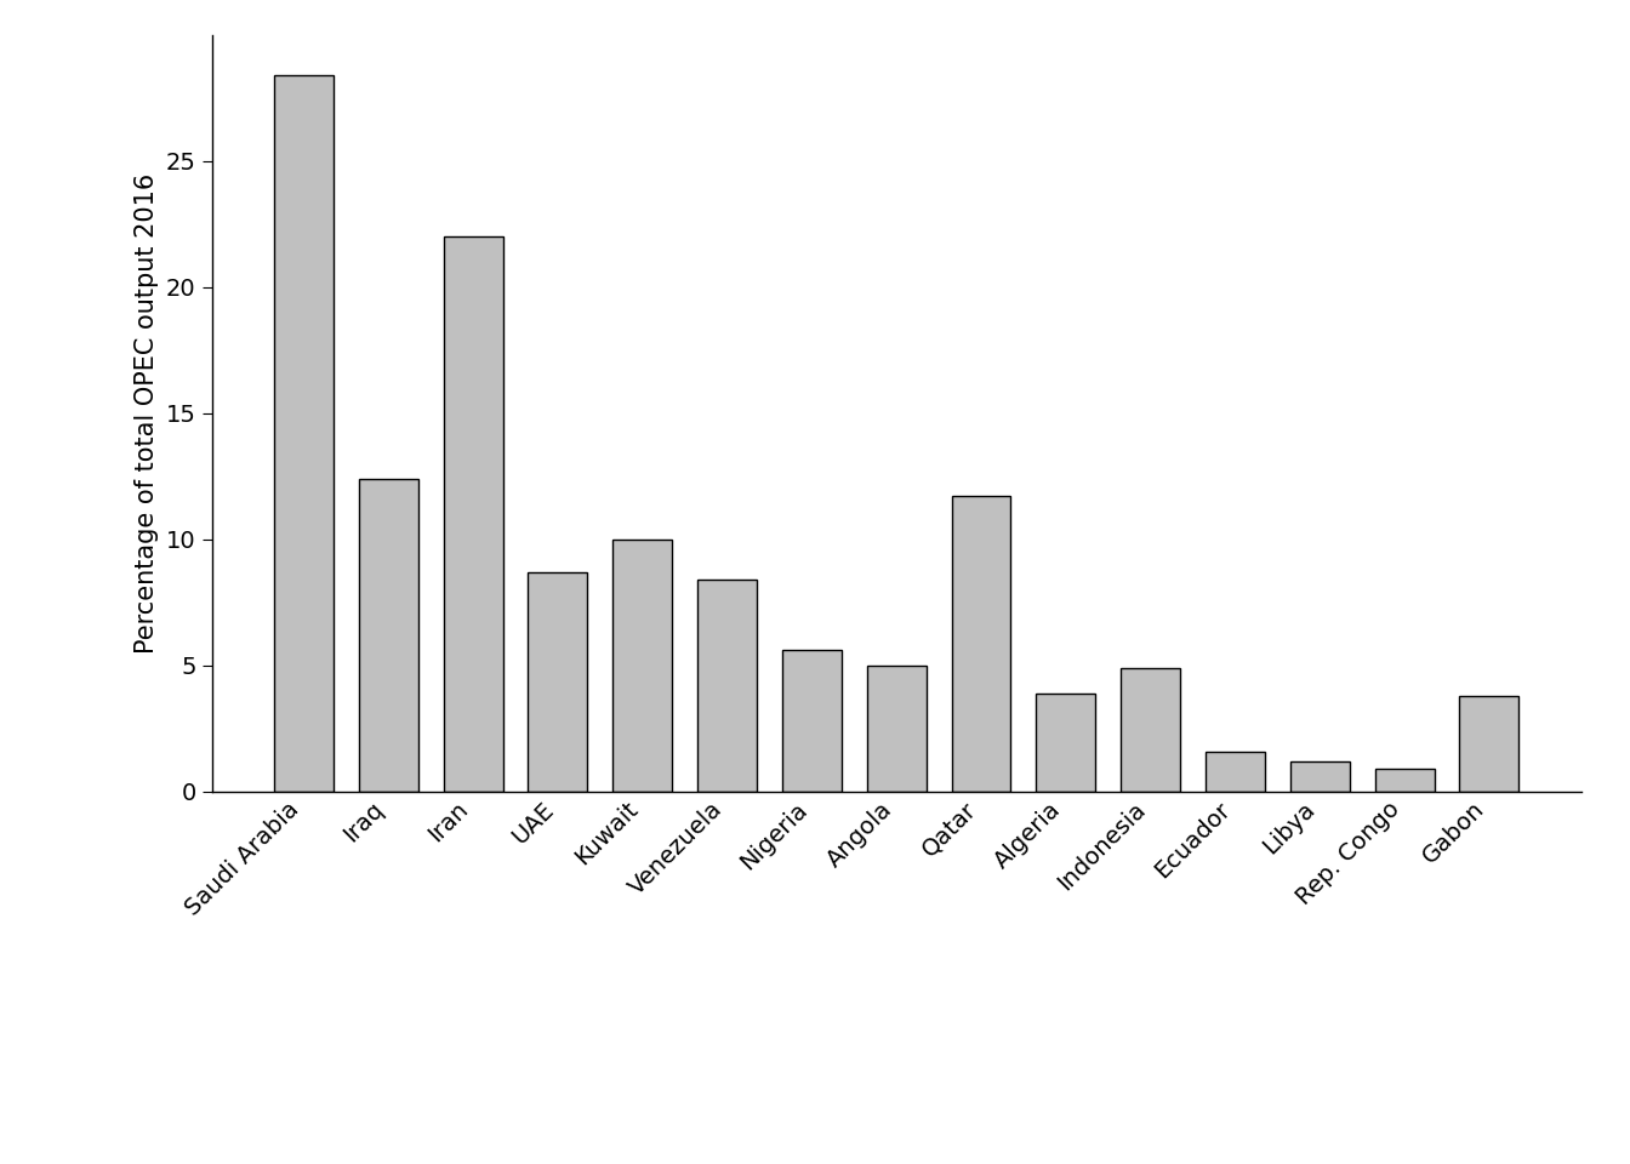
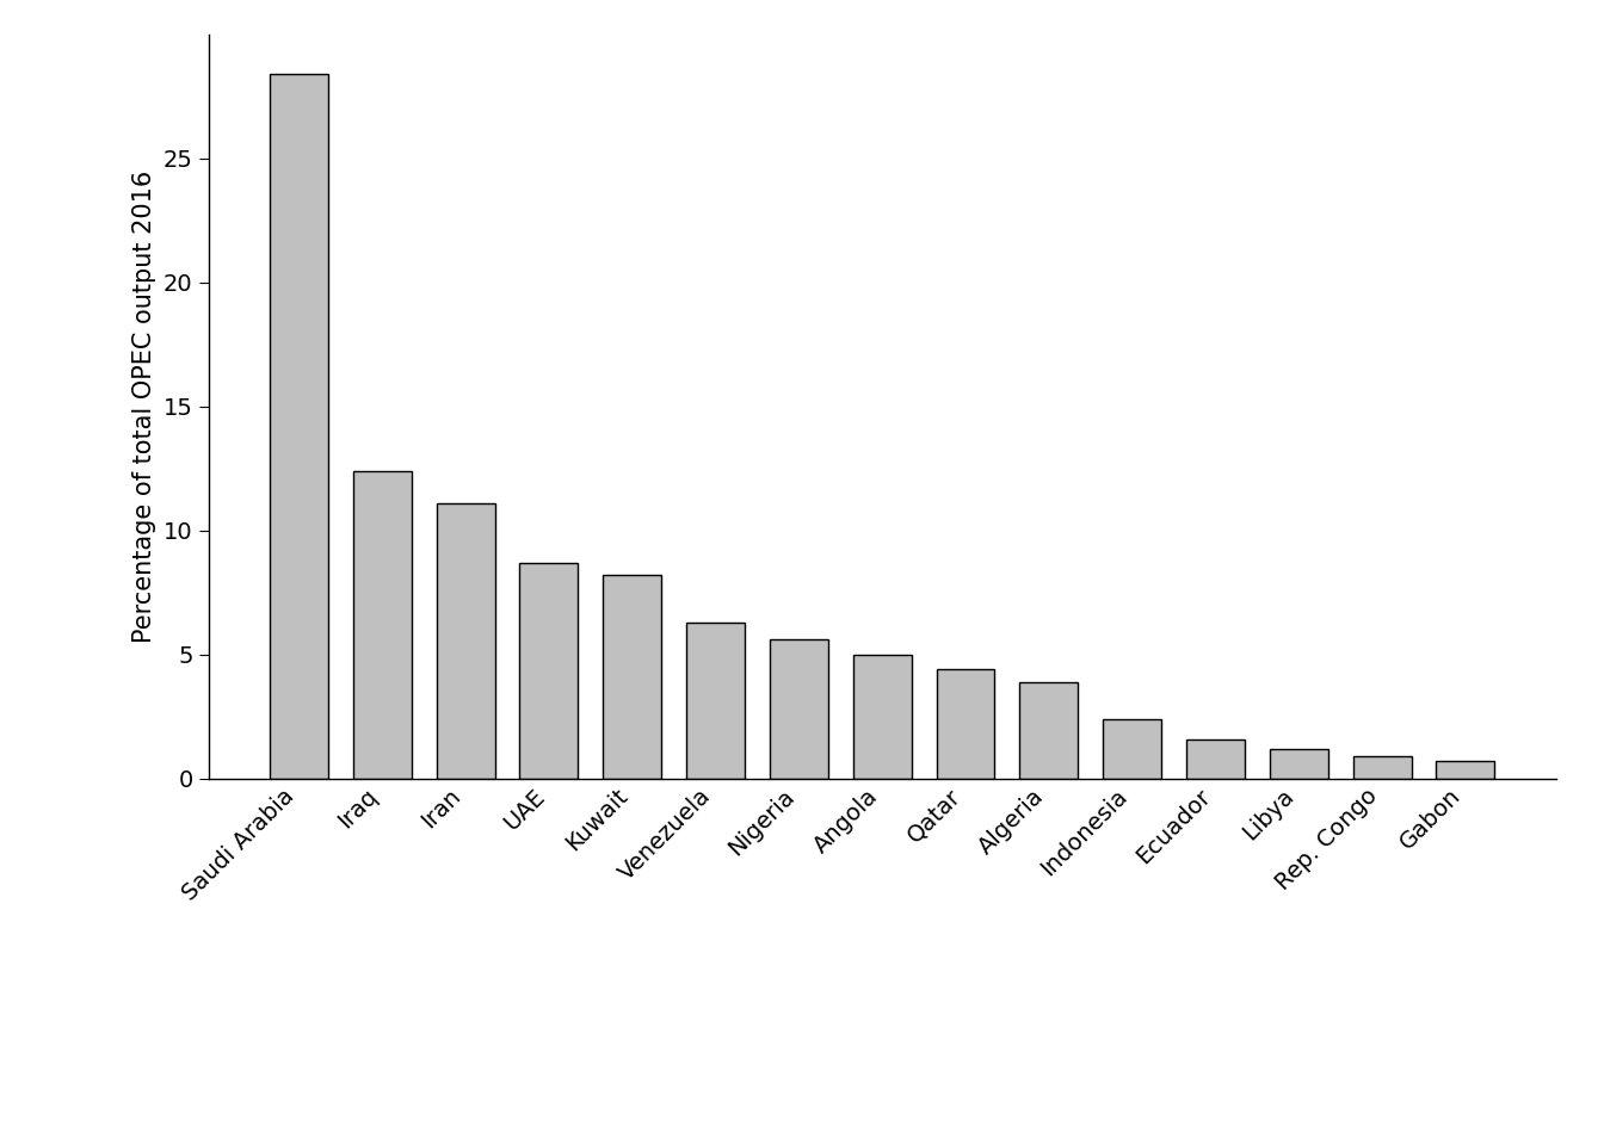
Iran: 22.0 -> 11.1
Kuwait: 10.0 -> 8.2
Venezuela: 8.4 -> 6.3
Qatar: 11.7 -> 4.4
Indonesia: 4.9 -> 2.4
Gabon: 3.8 -> 0.7
